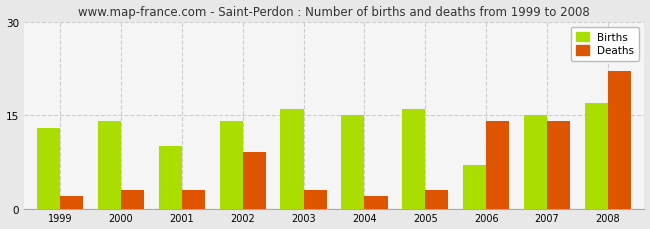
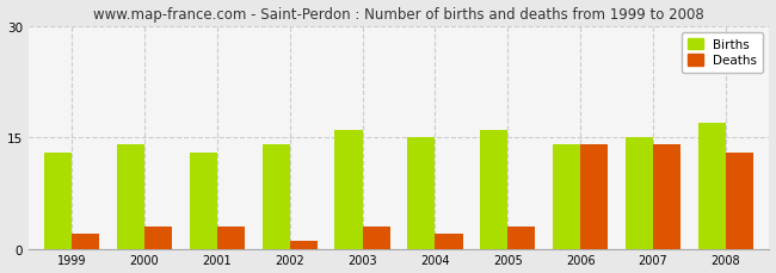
Births/2001: 10 -> 13
Deaths/2002: 9 -> 1
Births/2006: 7 -> 14
Deaths/2008: 22 -> 13
